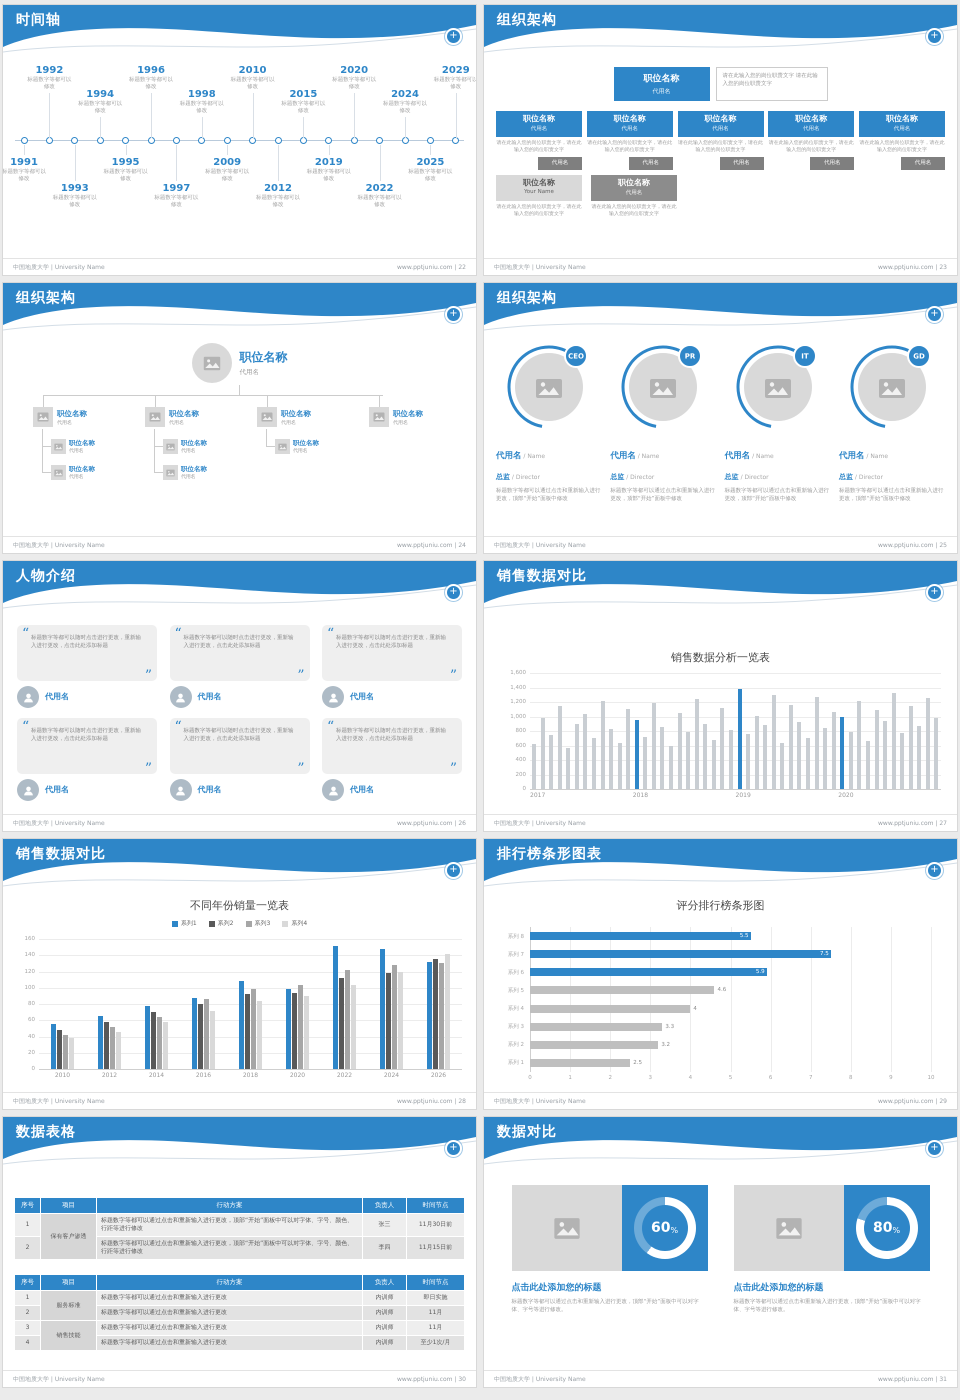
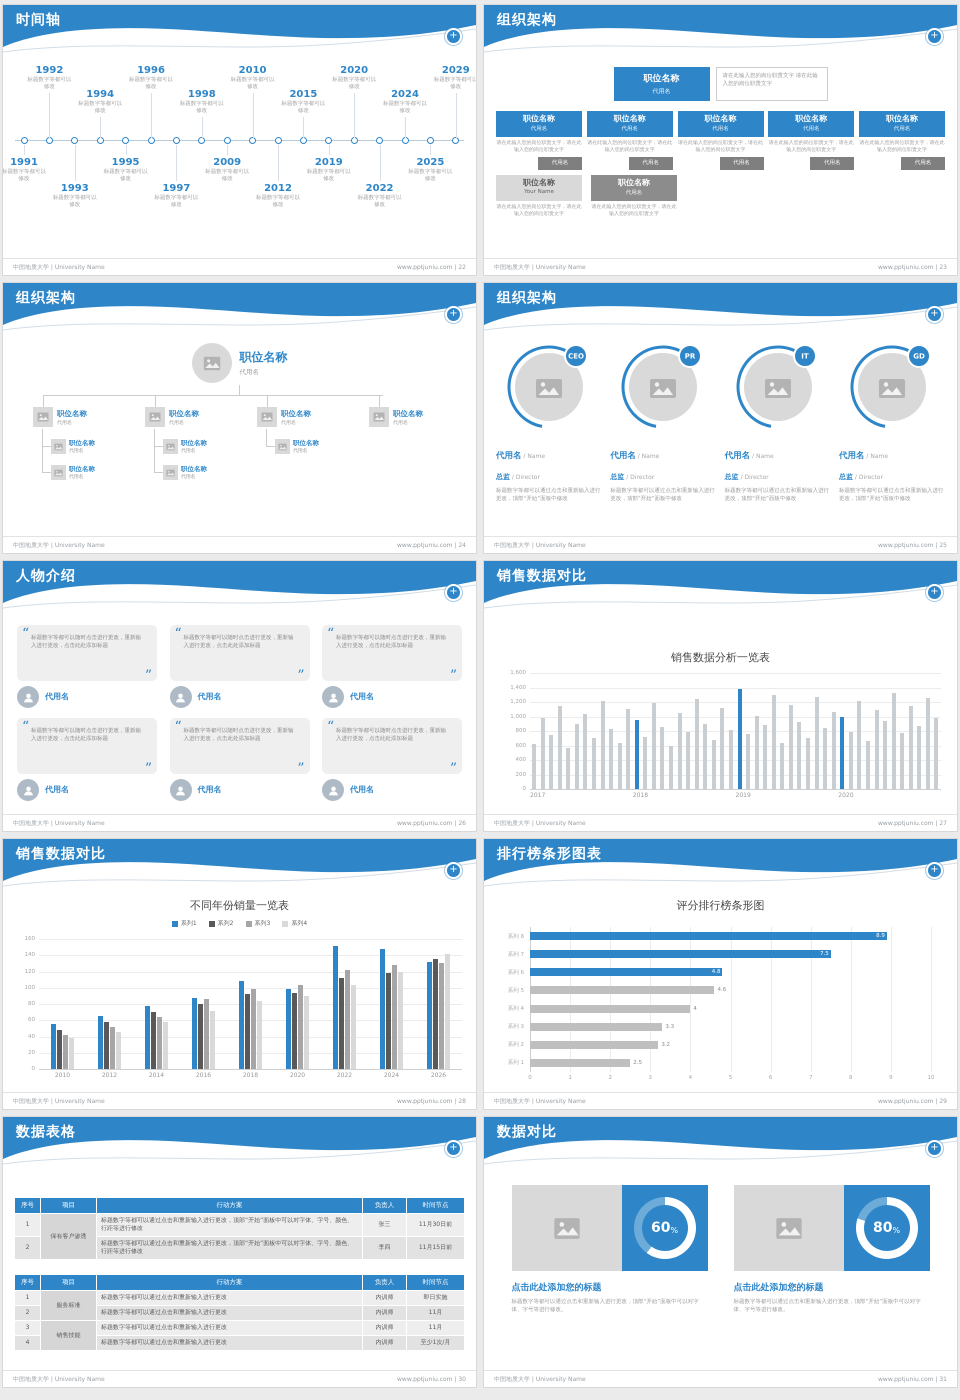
评分排行榜条形图/系列 8: 5.5 -> 8.9
评分排行榜条形图/系列 6: 5.9 -> 4.8
